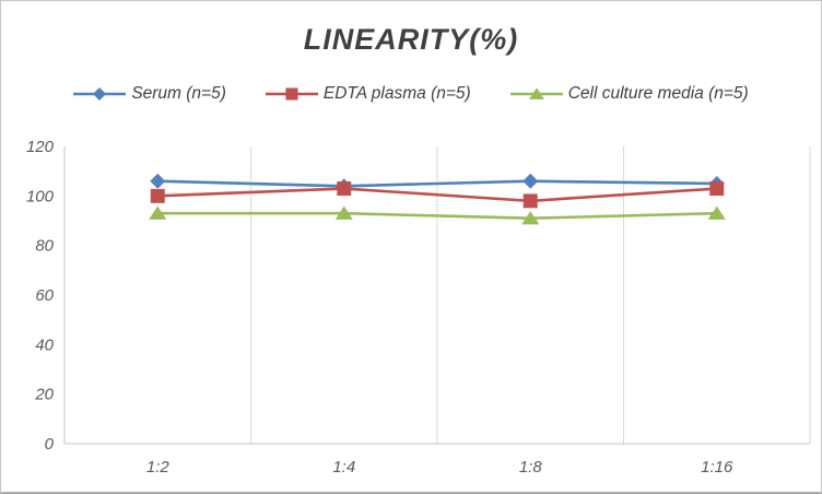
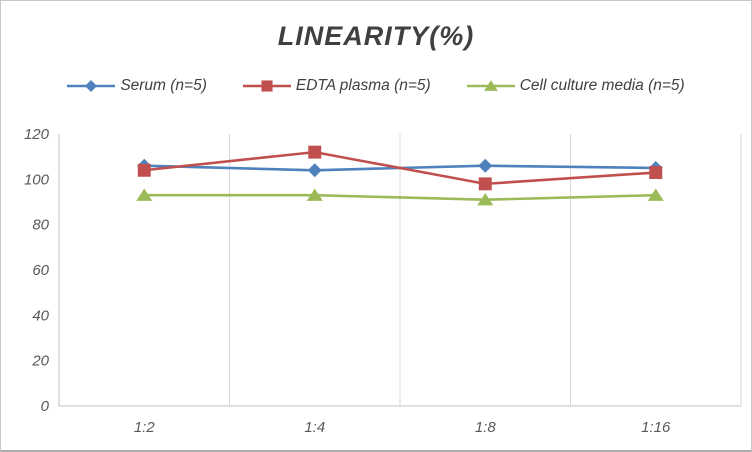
EDTA plasma (n=5)/1:2: 100 -> 104
EDTA plasma (n=5)/1:4: 103 -> 112
